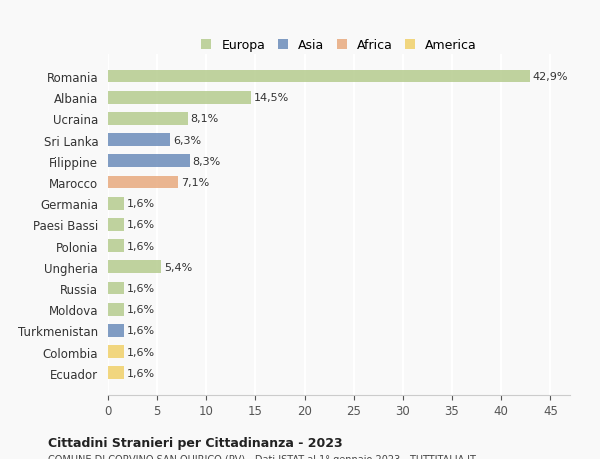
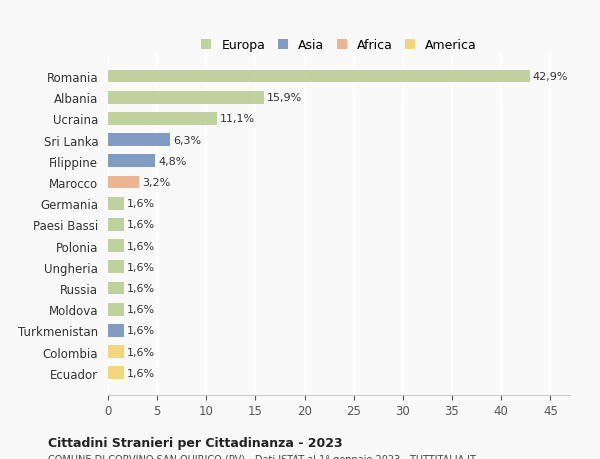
Albania: 14,5% -> 15,9%
Ucraina: 8,1% -> 11,1%
Filippine: 8,3% -> 4,8%
Marocco: 7,1% -> 3,2%
Ungheria: 5,4% -> 1,6%
